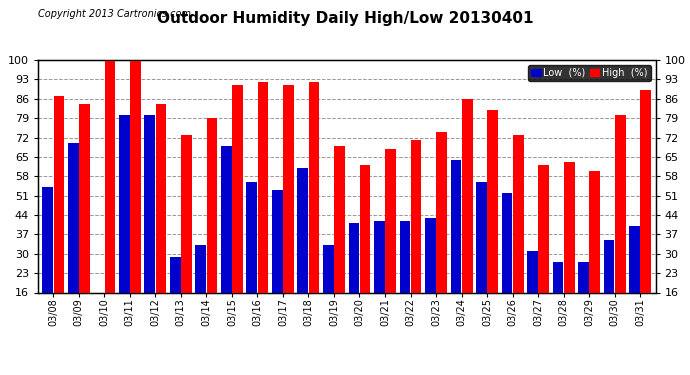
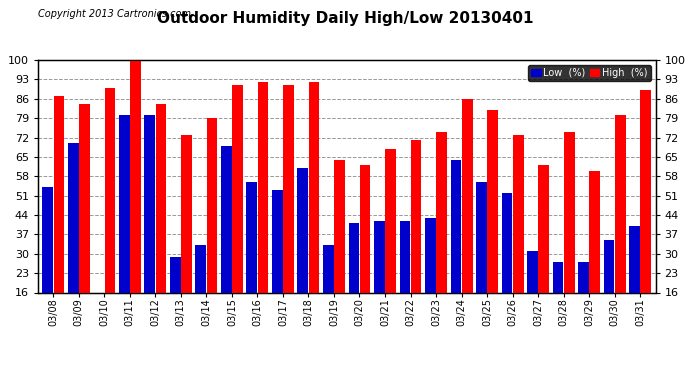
High (%)/03/10: 100 -> 90
High (%)/03/19: 69 -> 64
High (%)/03/28: 63 -> 74
